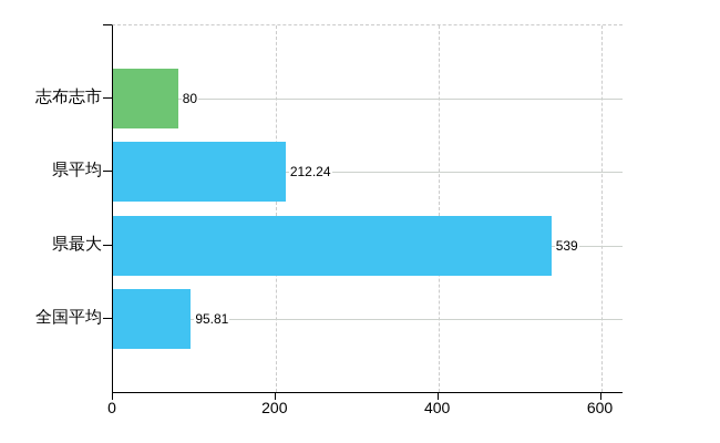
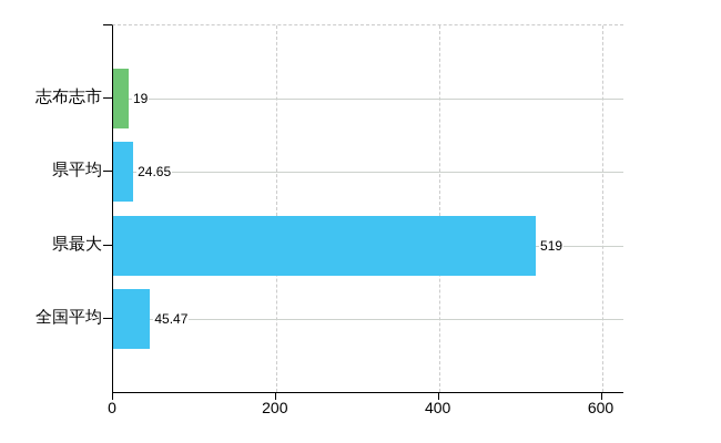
志布志市: 80 -> 19
県平均: 212.24 -> 24.65
県最大: 539 -> 519
全国平均: 95.81 -> 45.47
